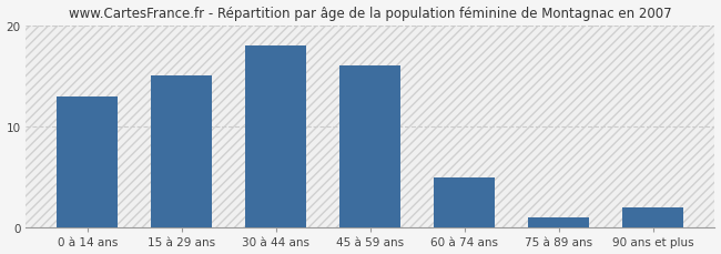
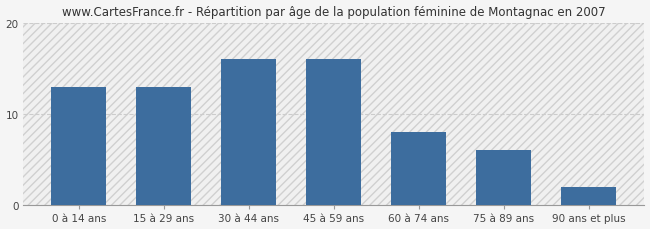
15 à 29 ans: 15 -> 13
30 à 44 ans: 18 -> 16
60 à 74 ans: 5 -> 8
75 à 89 ans: 1 -> 6
